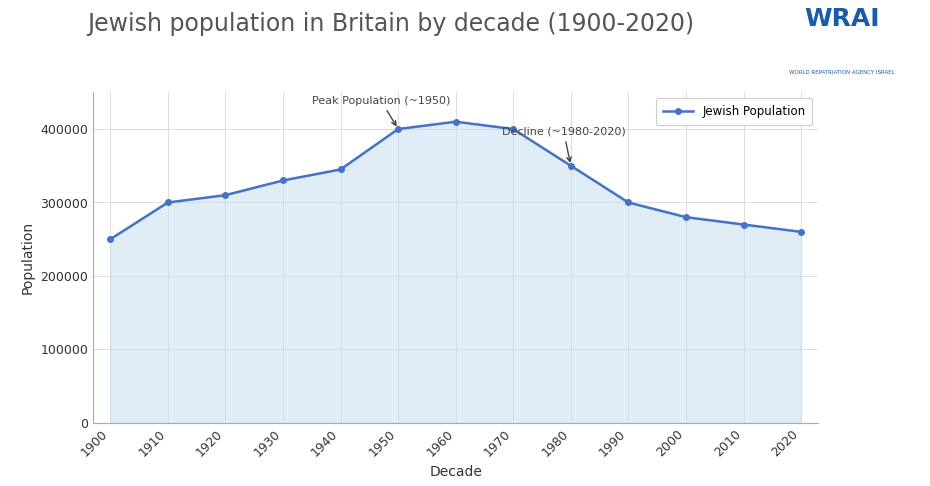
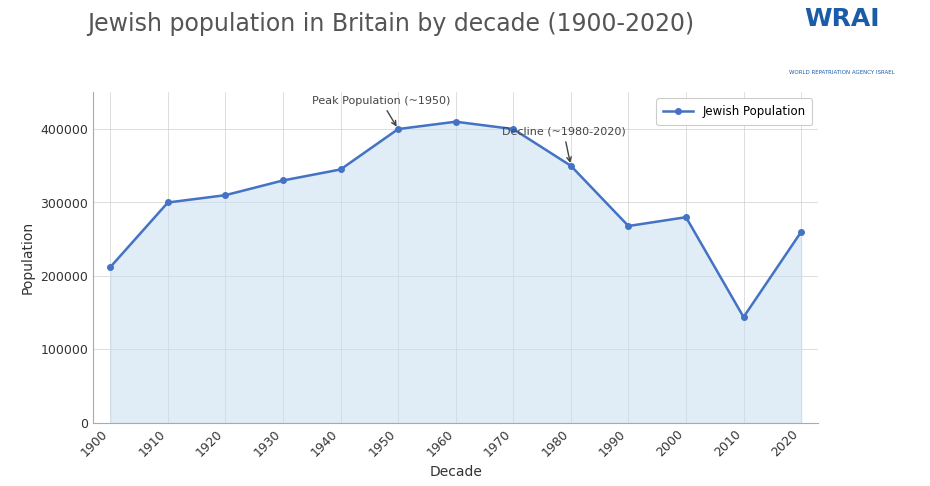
1900: 250000 -> 212000
1990: 300000 -> 268000
2010: 270000 -> 144000
